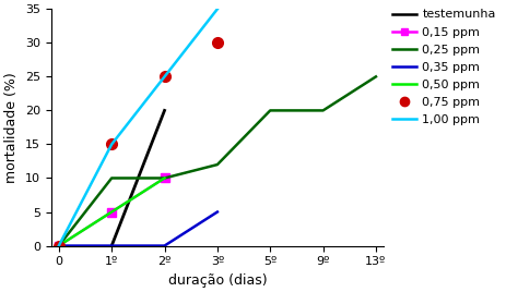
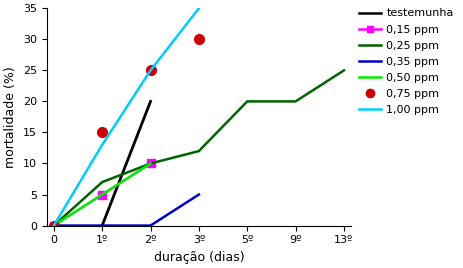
0,25 ppm/1º: 10 -> 7
1,00 ppm/1º: 15 -> 13
